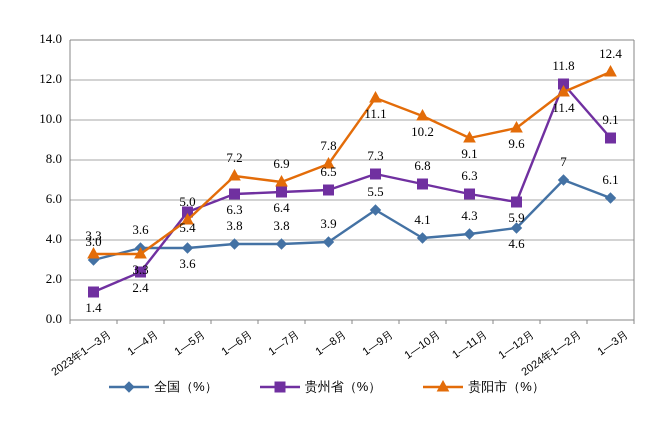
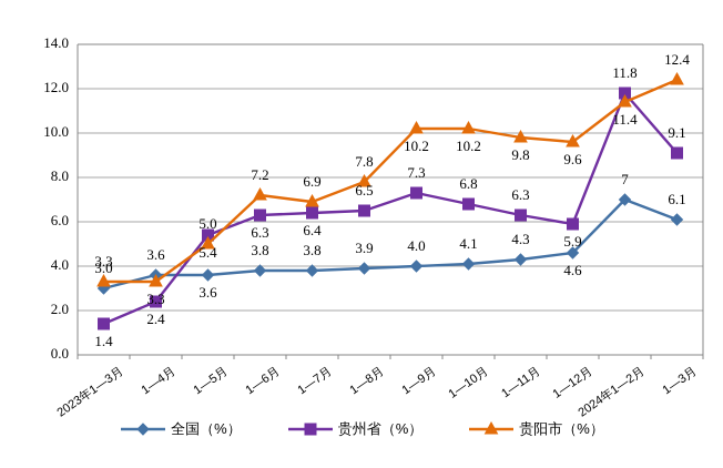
全国（%）/1—9月: 5.5 -> 4.0
贵阳市（%）/1—9月: 11.1 -> 10.2
贵阳市（%）/1—11月: 9.1 -> 9.8
